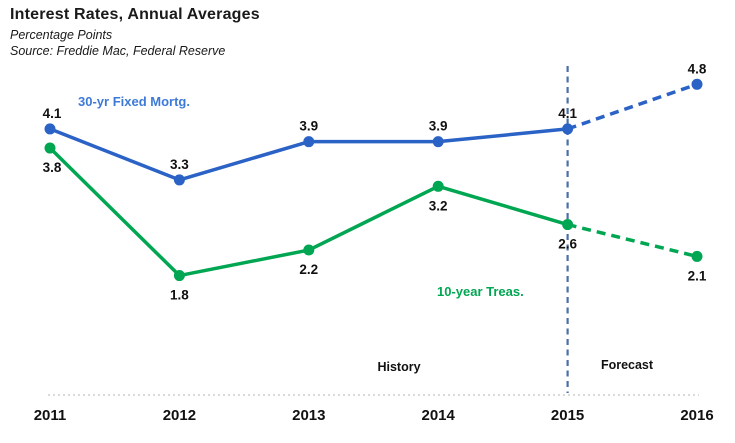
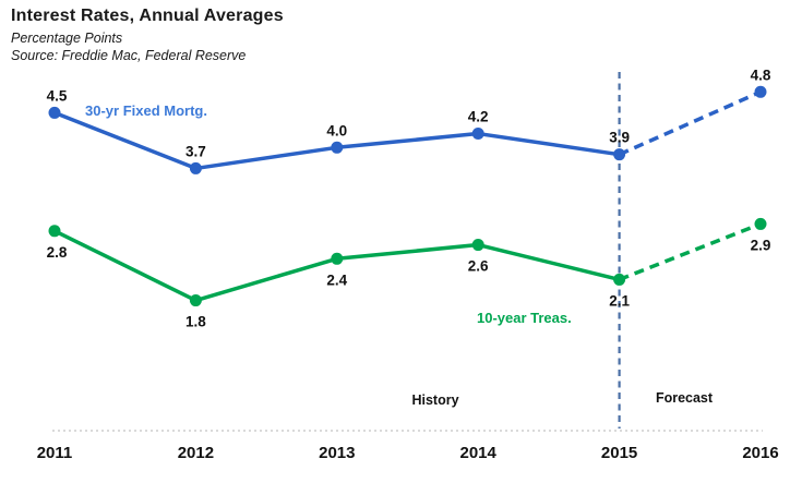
30-yr Fixed Mortg./2011: 4.1 -> 4.5
10-year Treas./2011: 3.8 -> 2.8
30-yr Fixed Mortg./2012: 3.3 -> 3.7
30-yr Fixed Mortg./2013: 3.9 -> 4.0
10-year Treas./2013: 2.2 -> 2.4
30-yr Fixed Mortg./2014: 3.9 -> 4.2
10-year Treas./2014: 3.2 -> 2.6
30-yr Fixed Mortg./2015: 4.1 -> 3.9
10-year Treas./2015: 2.6 -> 2.1
10-year Treas./2016: 2.1 -> 2.9
